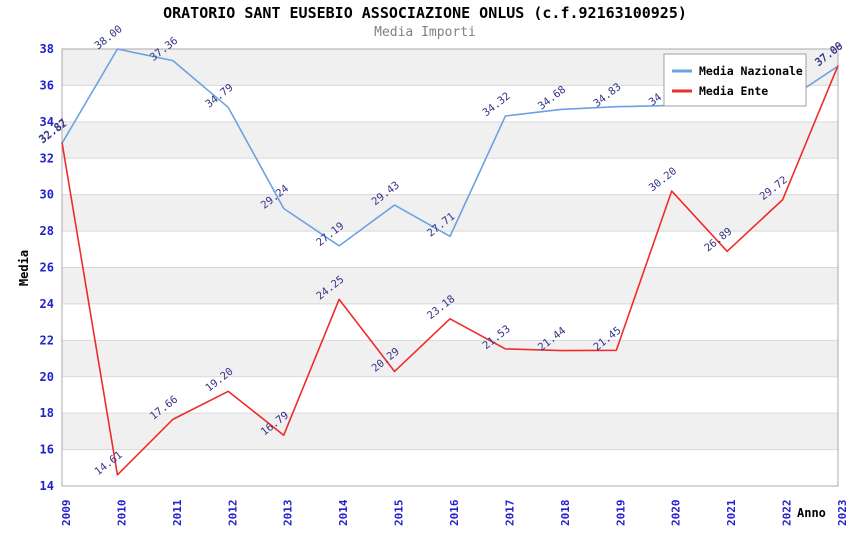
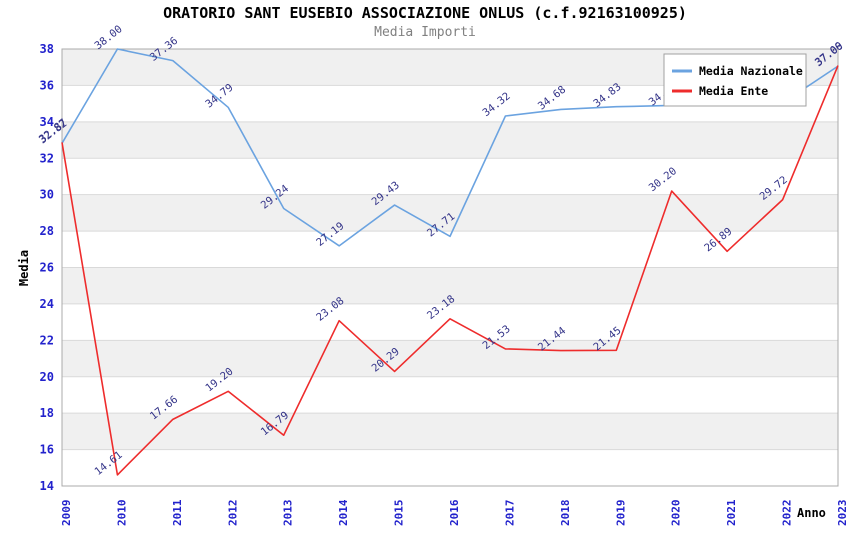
Media Ente/2014: 24.25 -> 23.08
